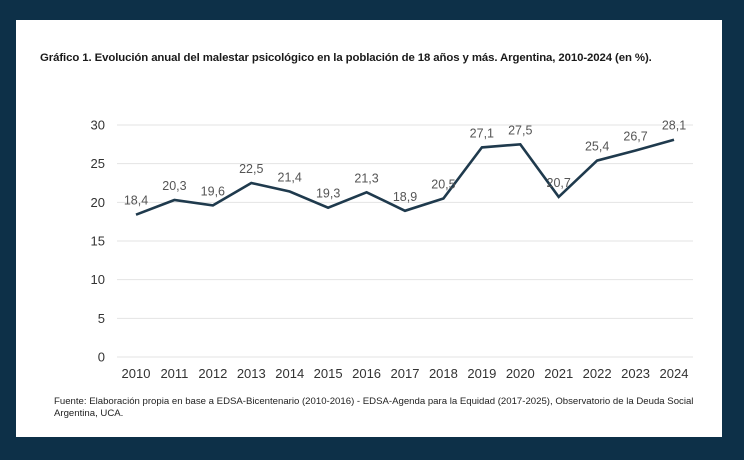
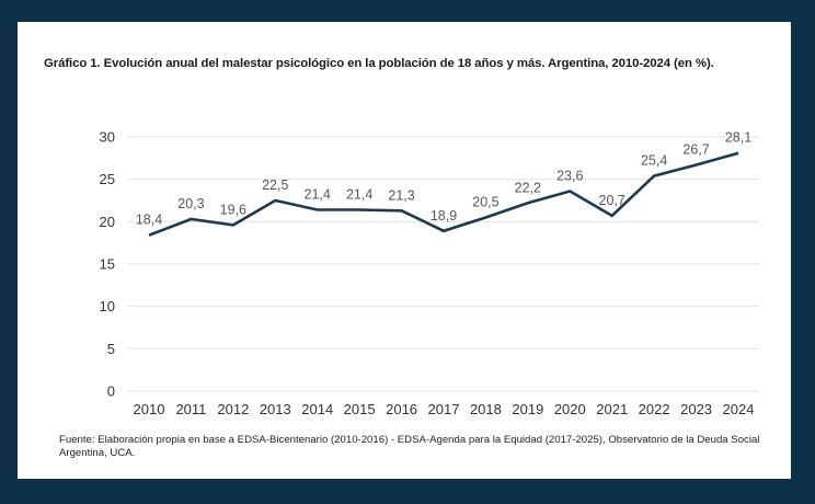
2015: 19,3 -> 21,4
2019: 27,1 -> 22,2
2020: 27,5 -> 23,6
